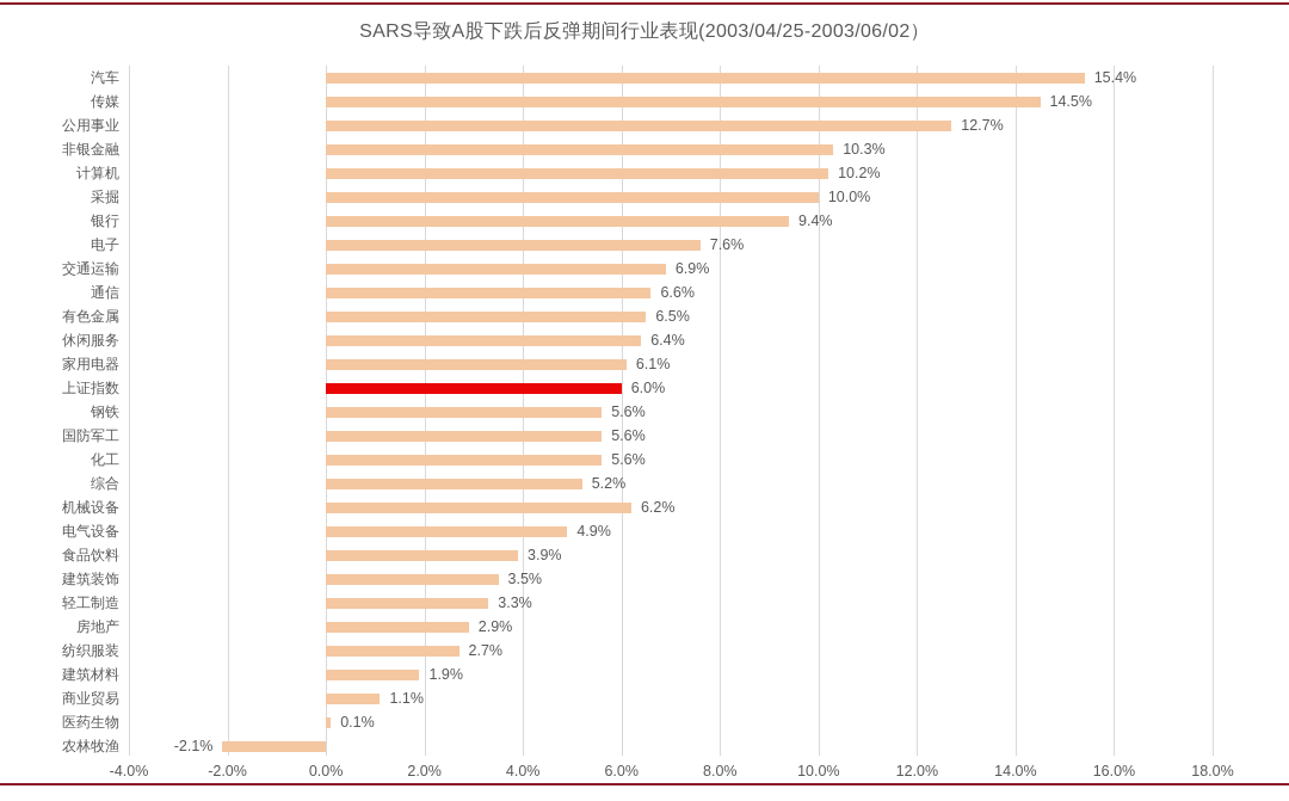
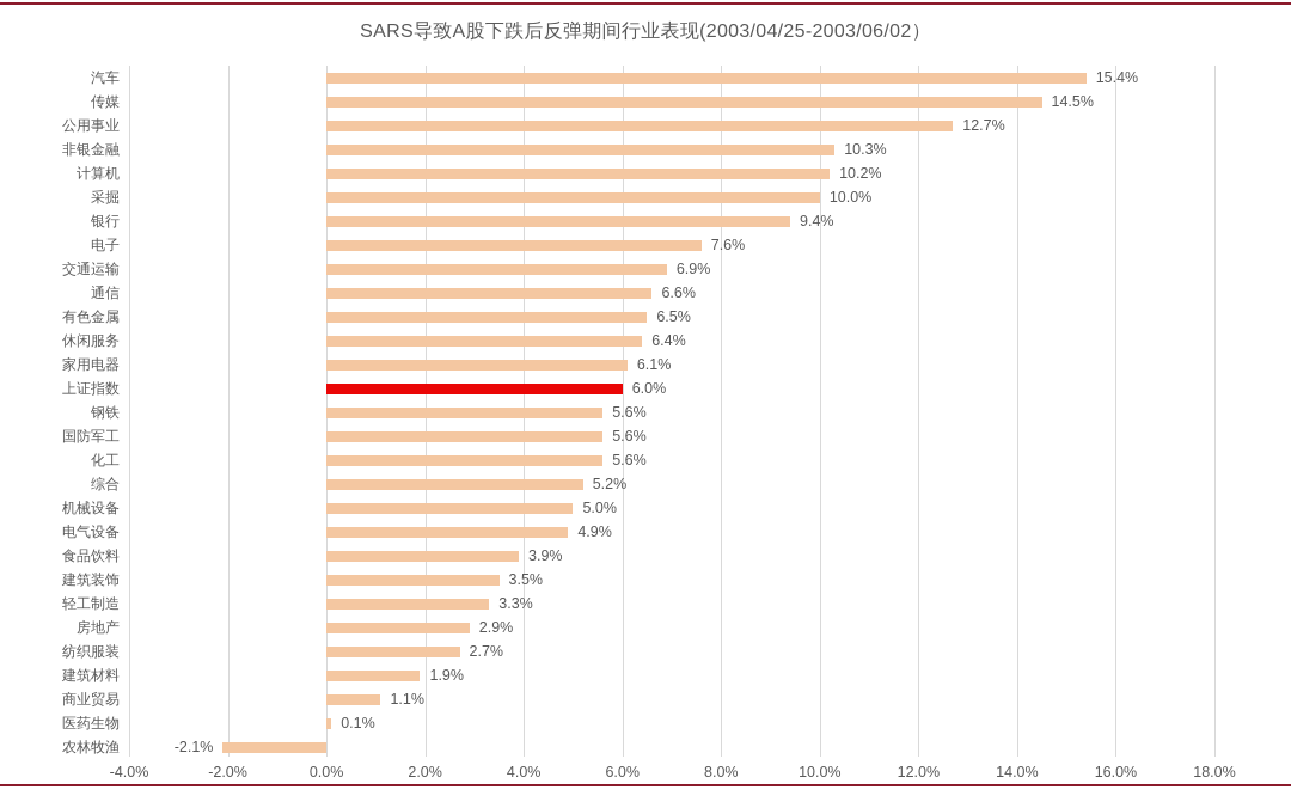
机械设备: 6.2% -> 5.0%
